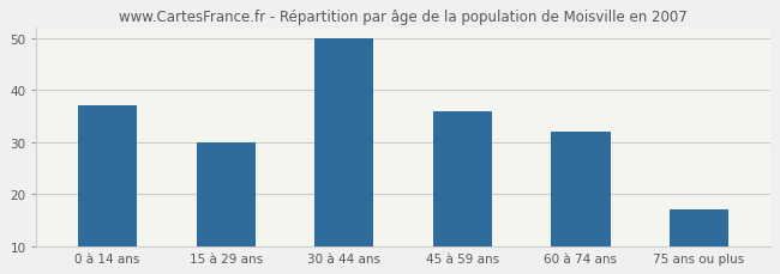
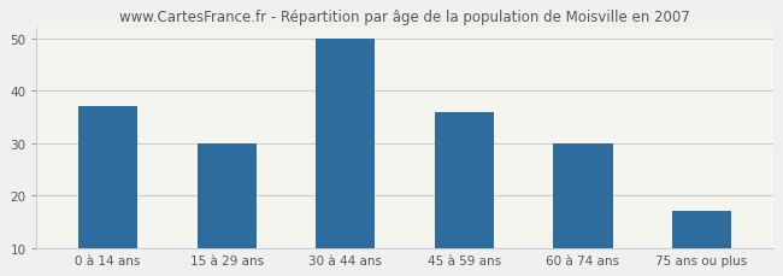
60 à 74 ans: 32 -> 30
